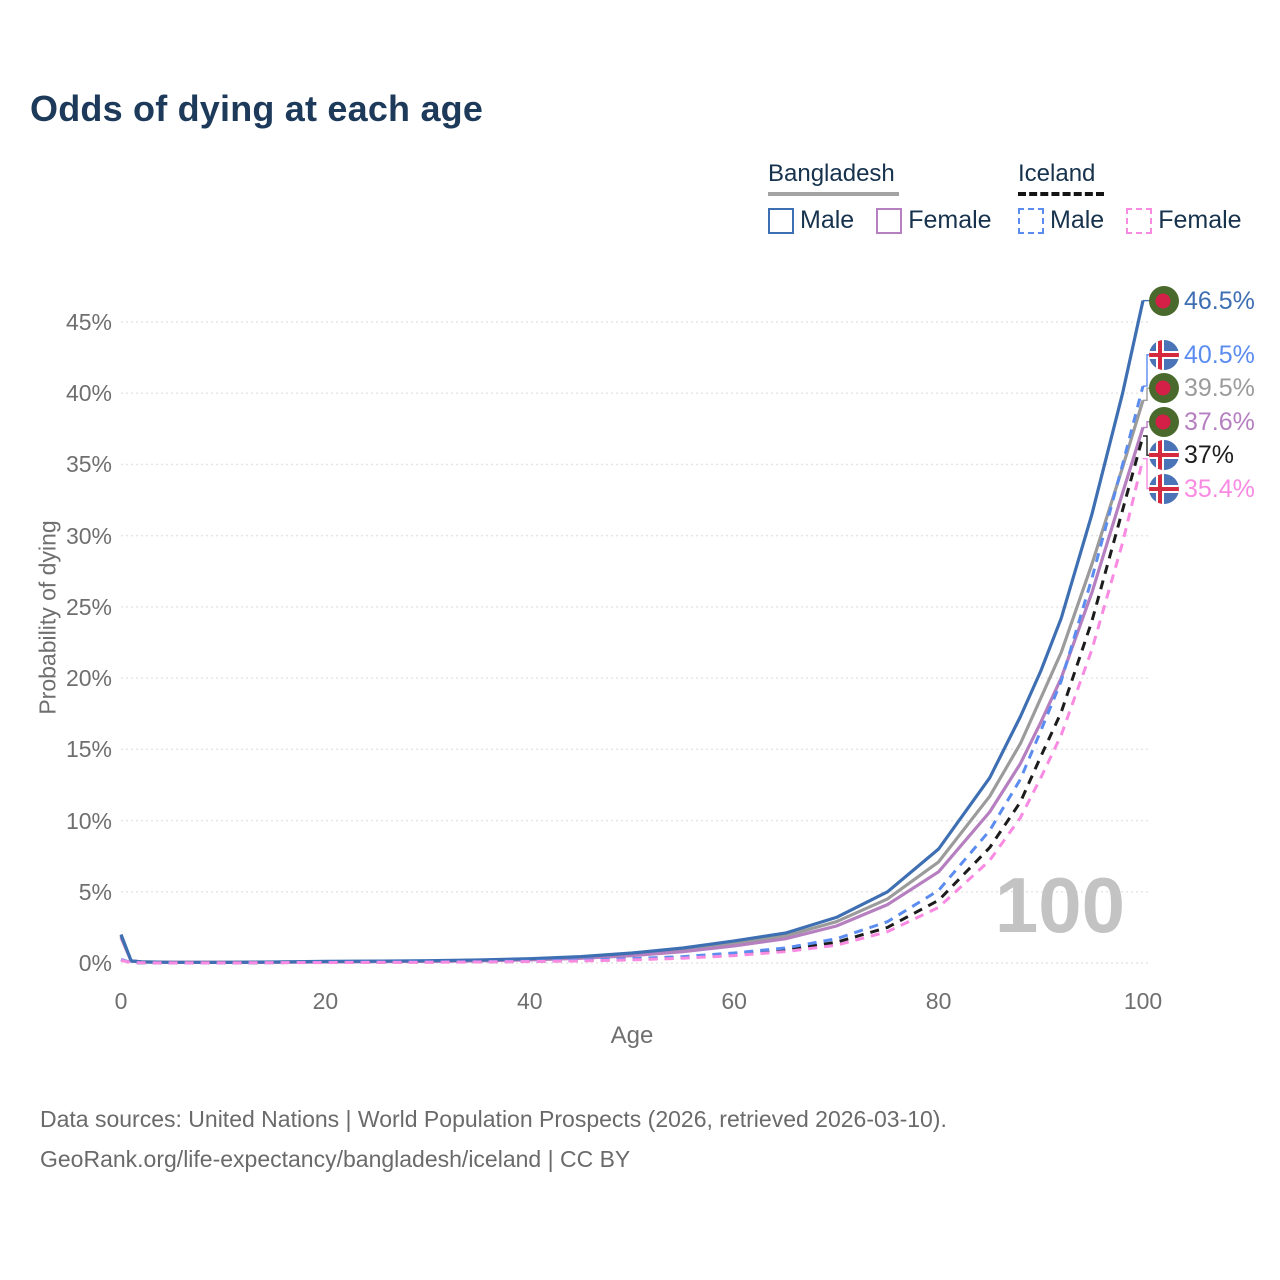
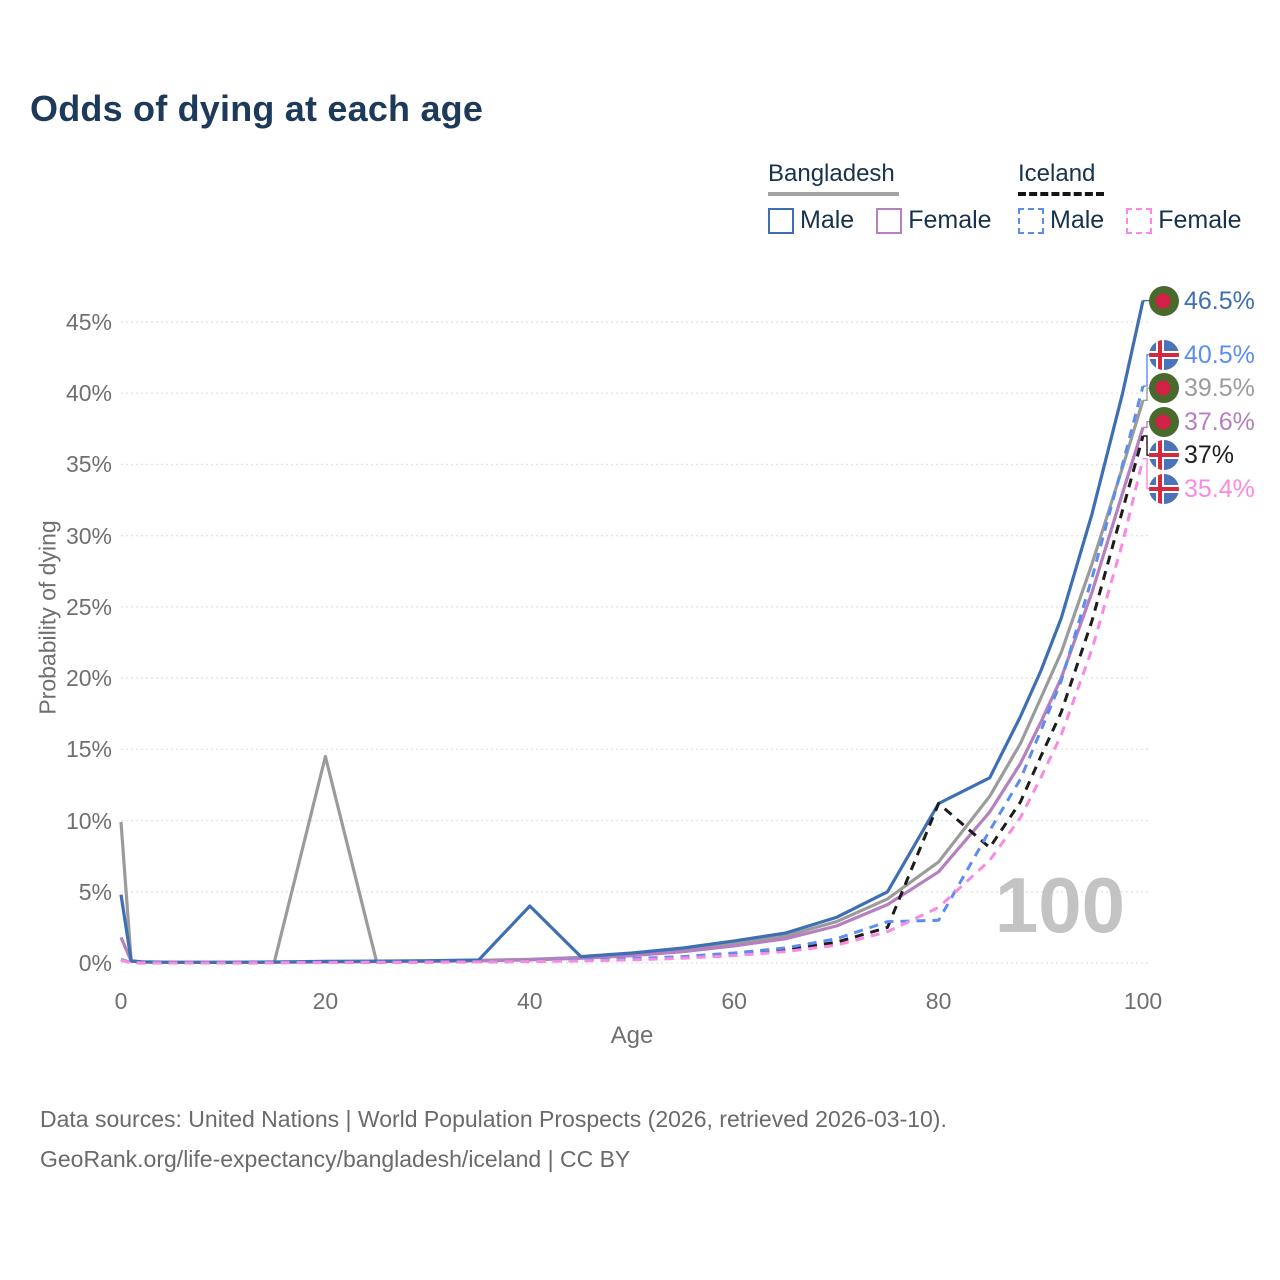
Bangladesh Male/0: 2.0% -> 4.8%
Bangladesh/0: 1.9% -> 9.9%
Bangladesh/20: 0.1% -> 14.5%
Bangladesh Male/40: 0.3% -> 4.0%
Bangladesh Male/80: 8.0% -> 11.2%
Iceland Male/80: 5.1% -> 3.0%
Iceland/80: 4.4% -> 11.2%
